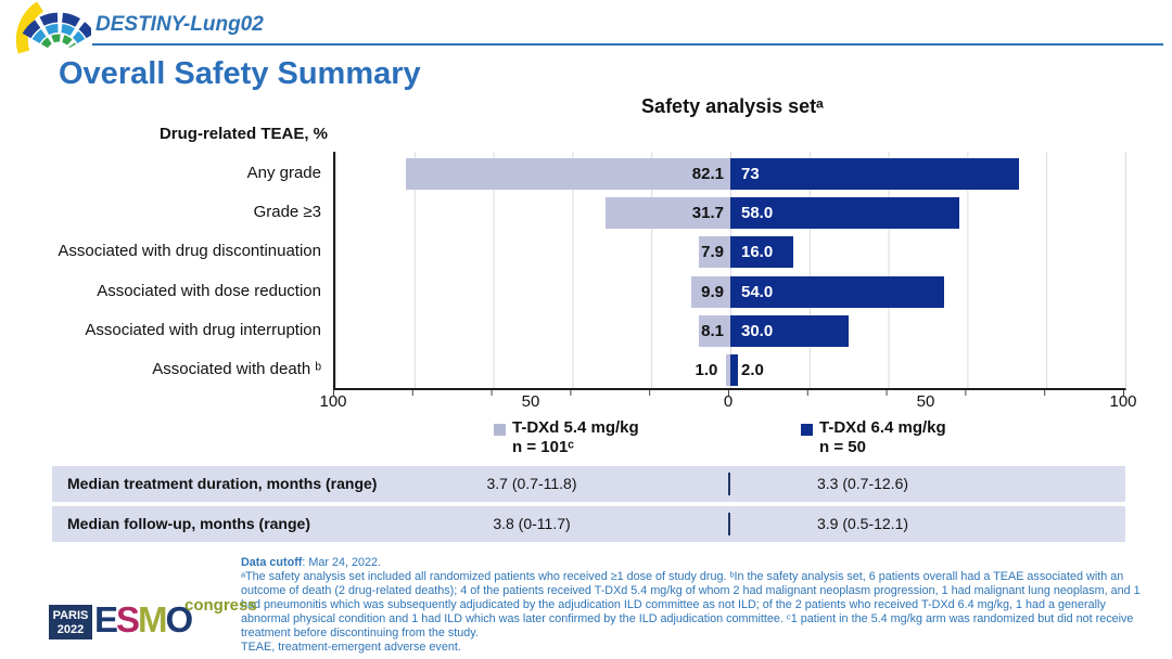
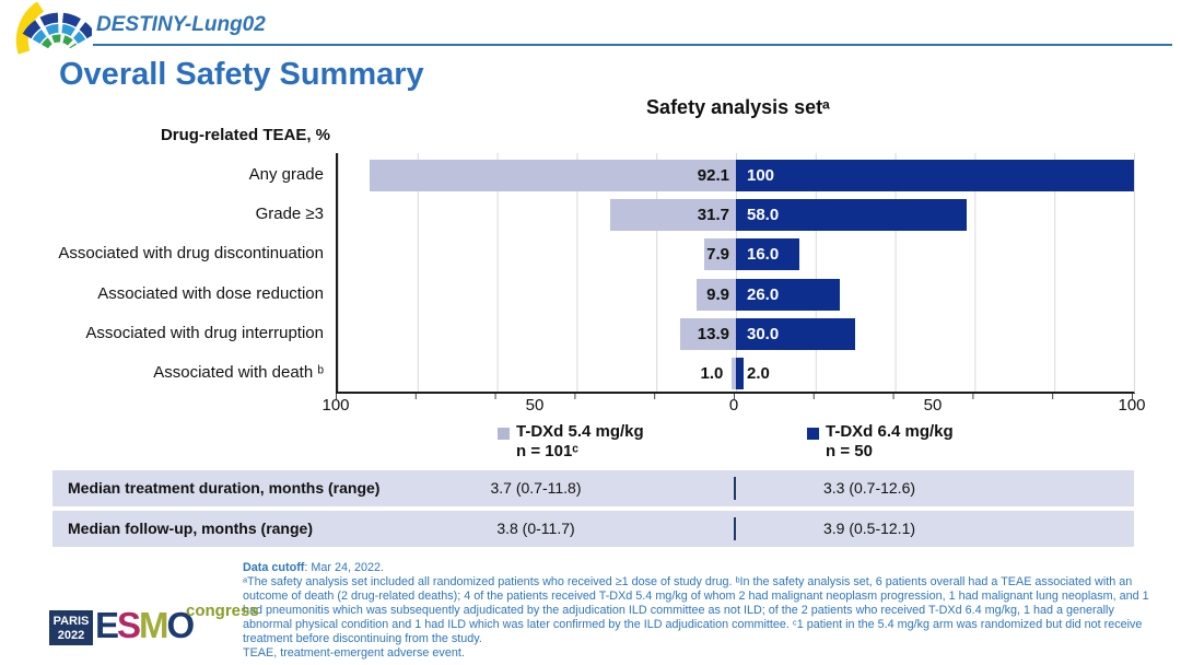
T-DXd 5.4 mg/kg/Any grade: 82.1 -> 92.1
T-DXd 6.4 mg/kg/Any grade: 73 -> 100
T-DXd 6.4 mg/kg/Associated with dose reduction: 54.0 -> 26.0
T-DXd 5.4 mg/kg/Associated with drug interruption: 8.1 -> 13.9
